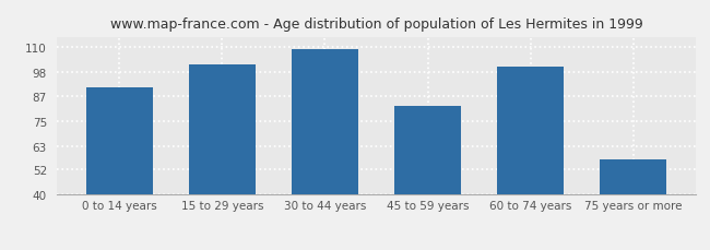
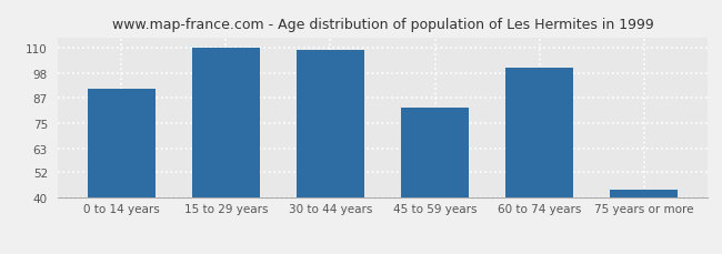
15 to 29 years: 102 -> 110
75 years or more: 57 -> 44
